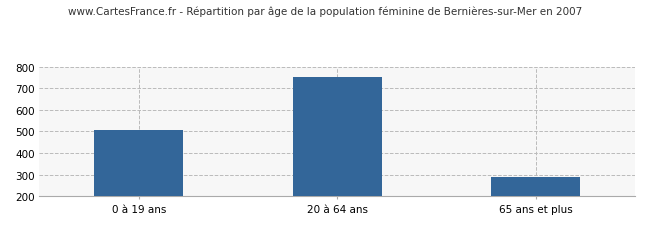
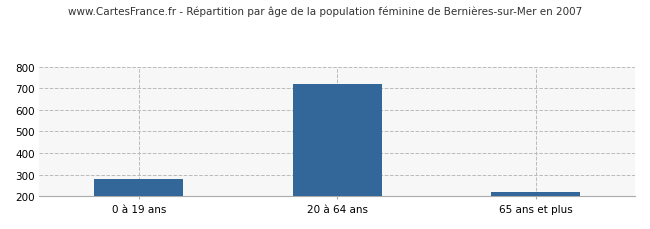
0 à 19 ans: 505 -> 282
20 à 64 ans: 750 -> 717
65 ans et plus: 290 -> 220
